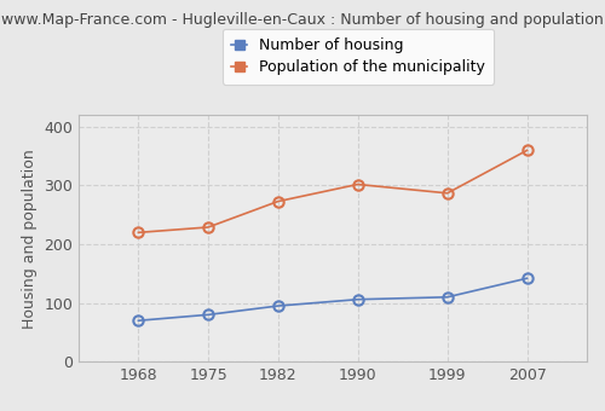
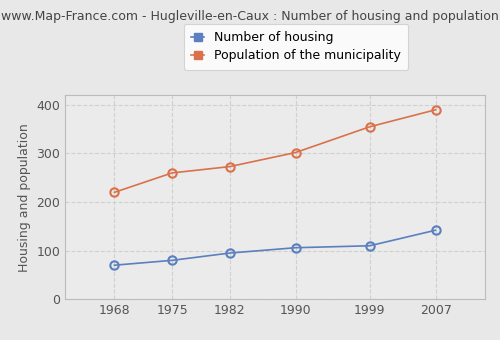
Population of the municipality/1975: 229 -> 260
Population of the municipality/1999: 287 -> 355
Population of the municipality/2007: 360 -> 390
